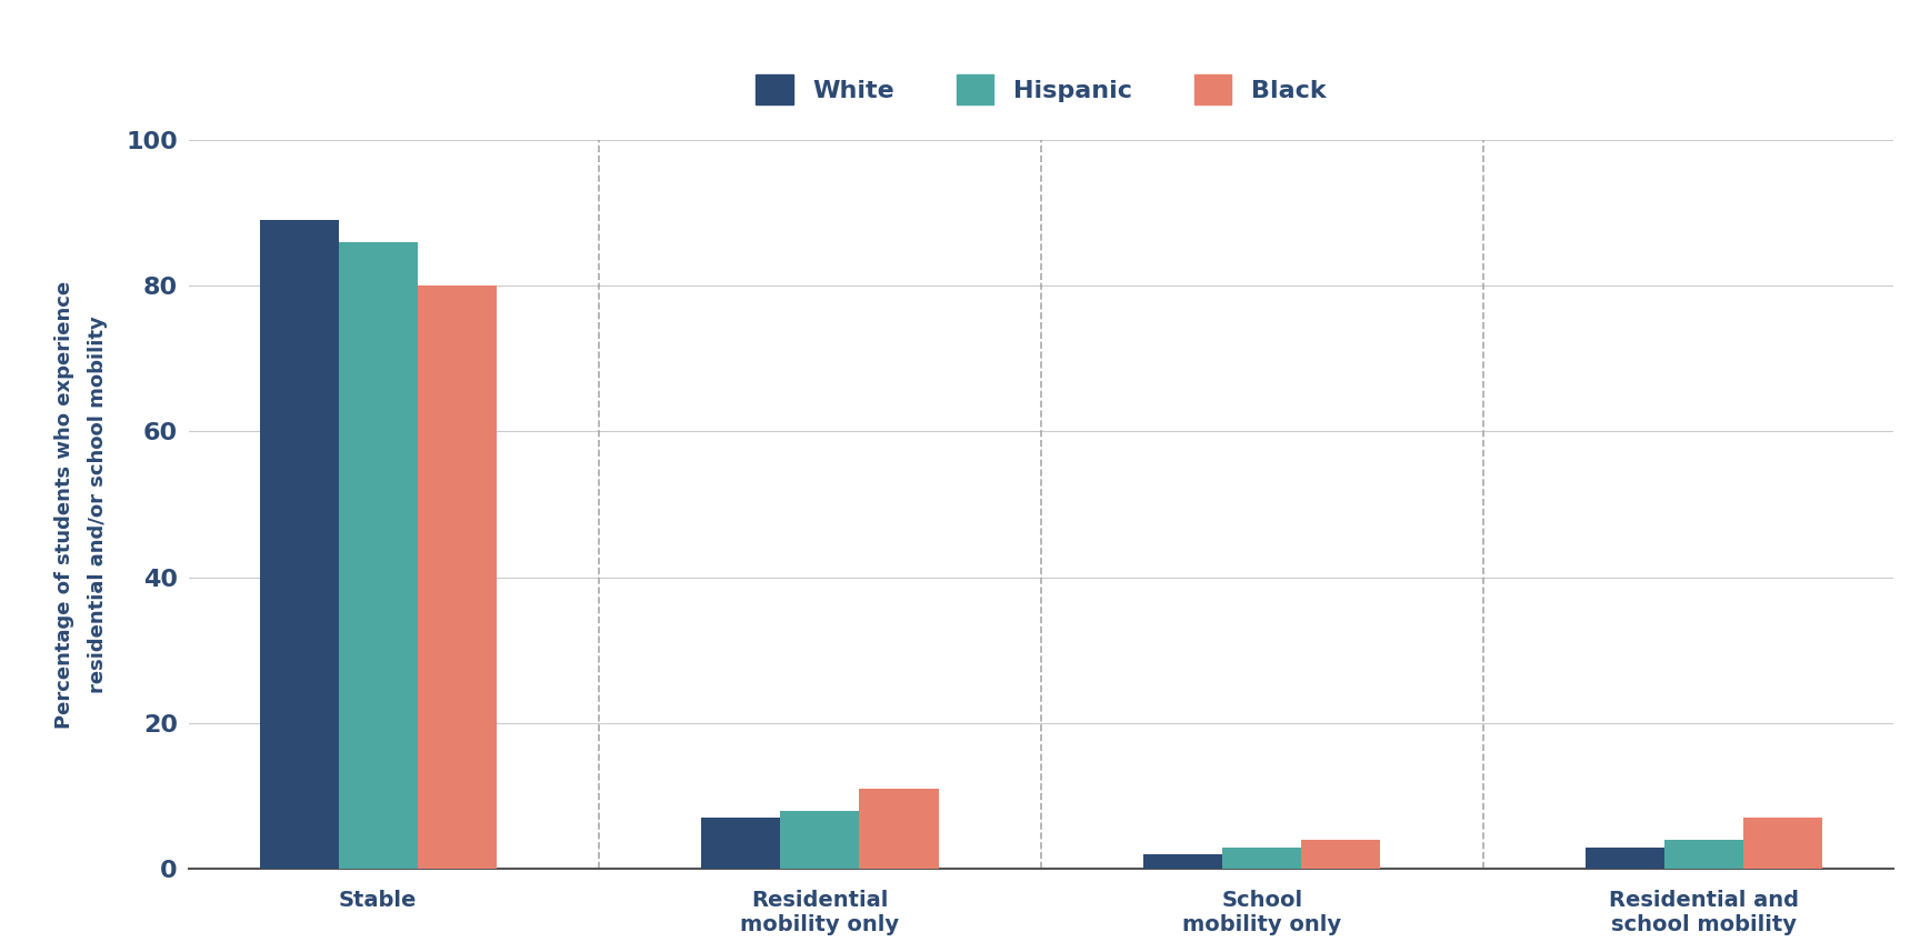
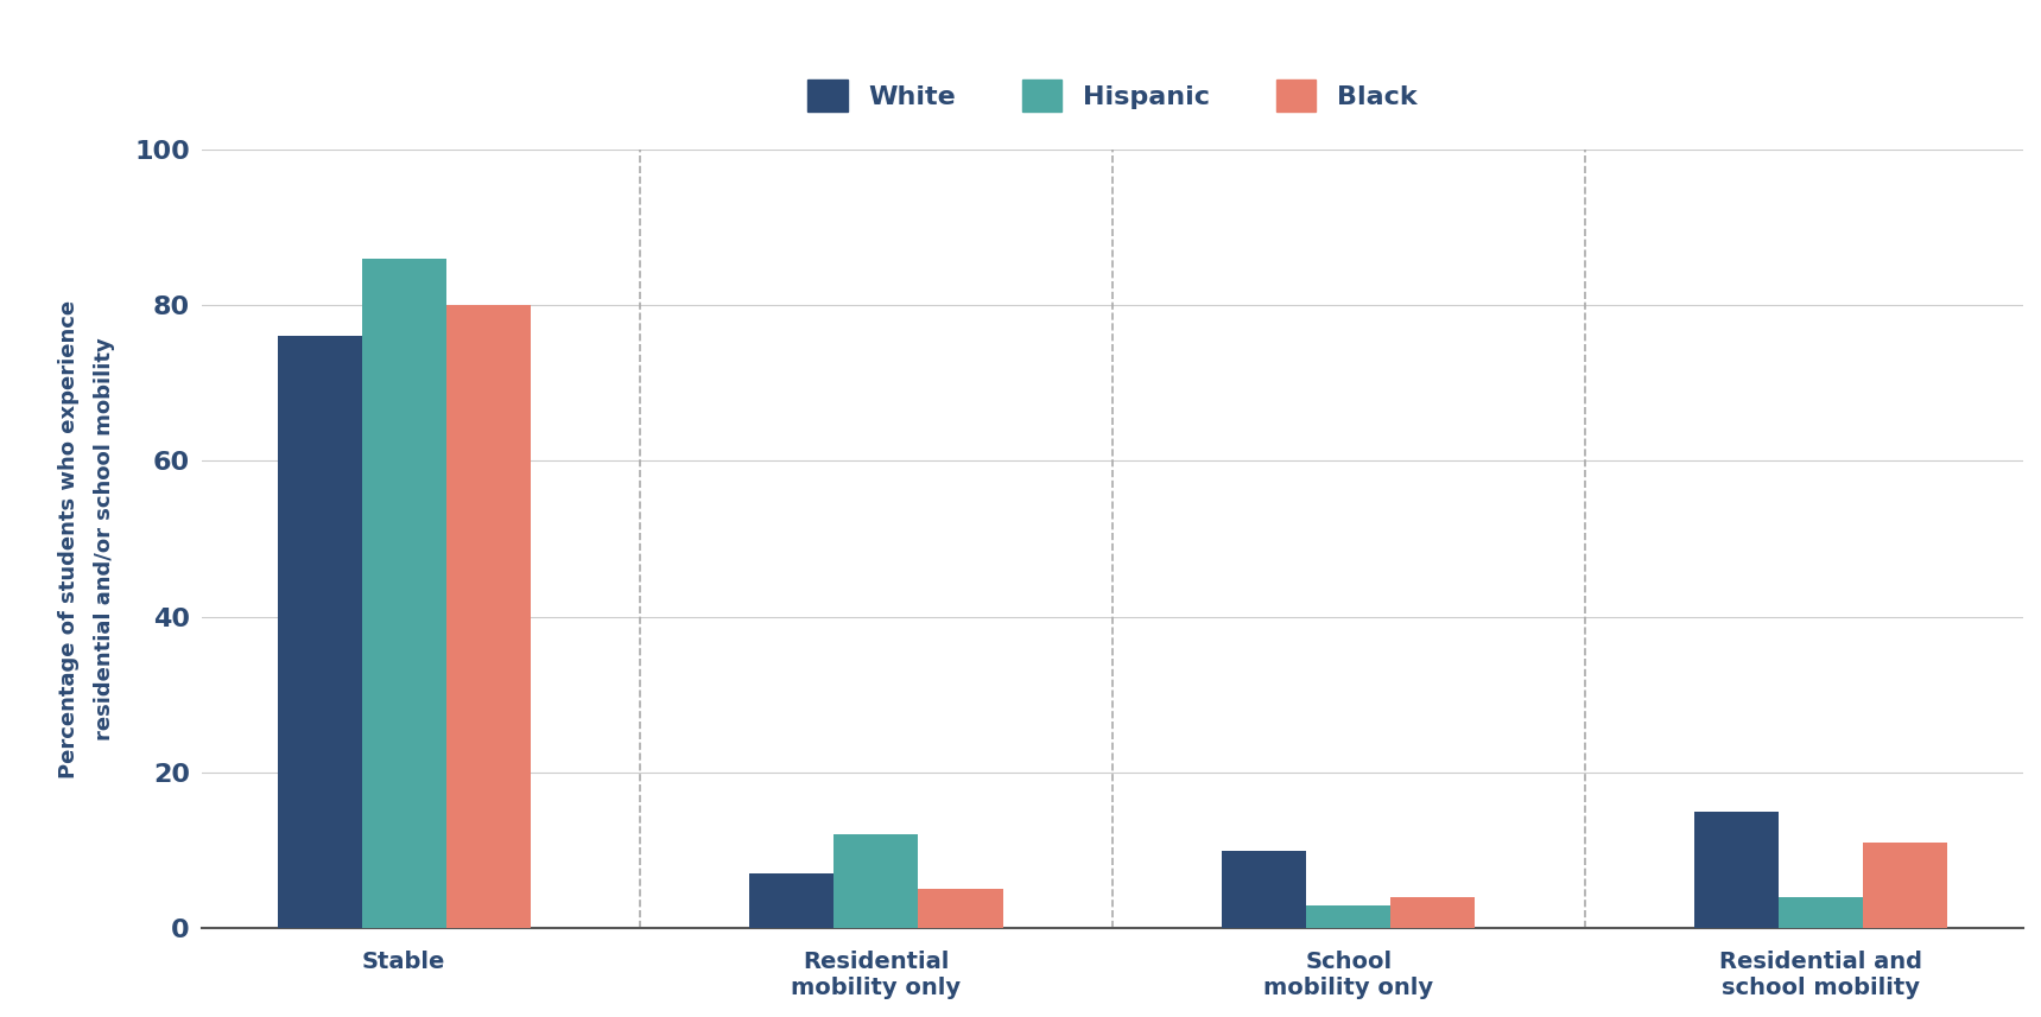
White/Stable: 89 -> 76
Hispanic/Residential mobility only: 8 -> 12
Black/Residential mobility only: 11 -> 5
White/School mobility only: 2 -> 10
White/Residential and school mobility: 3 -> 15
Black/Residential and school mobility: 7 -> 11
